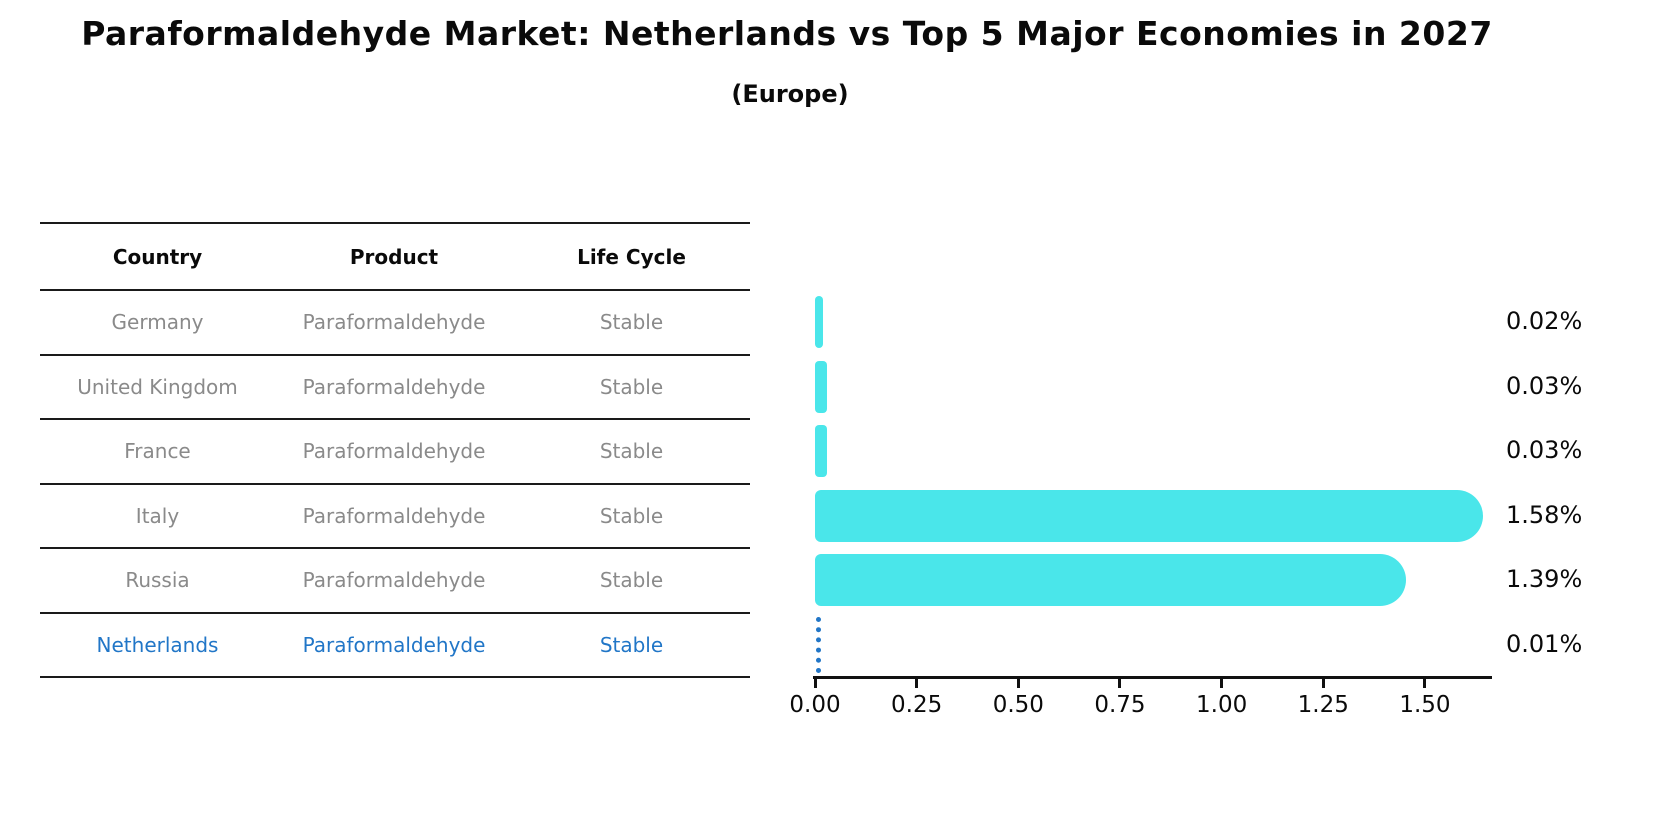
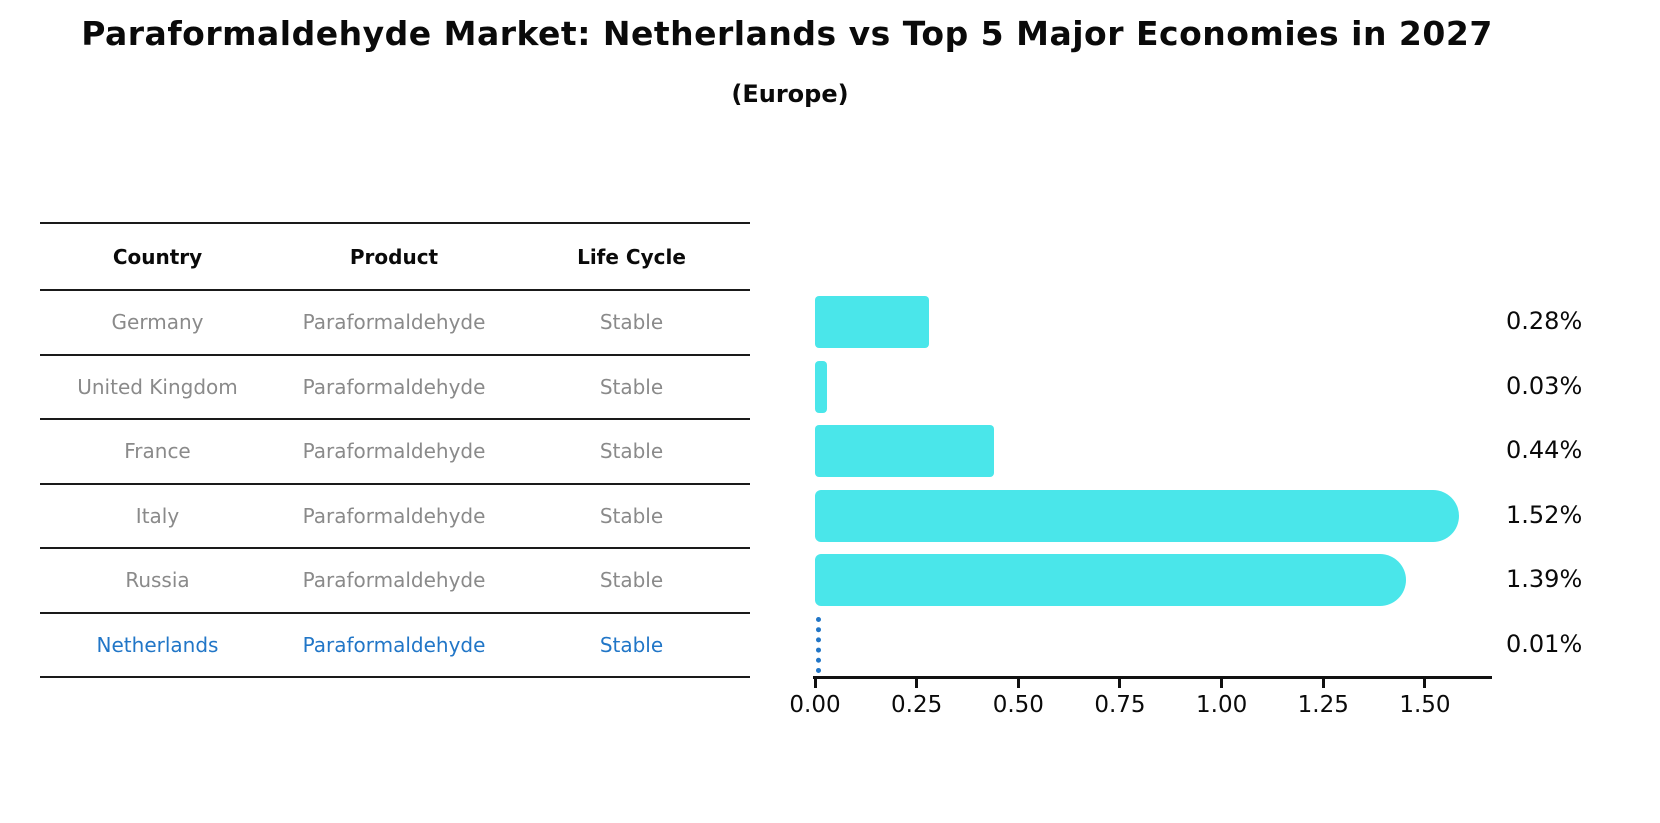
Germany: 0.02% -> 0.28%
France: 0.03% -> 0.44%
Italy: 1.58% -> 1.52%
